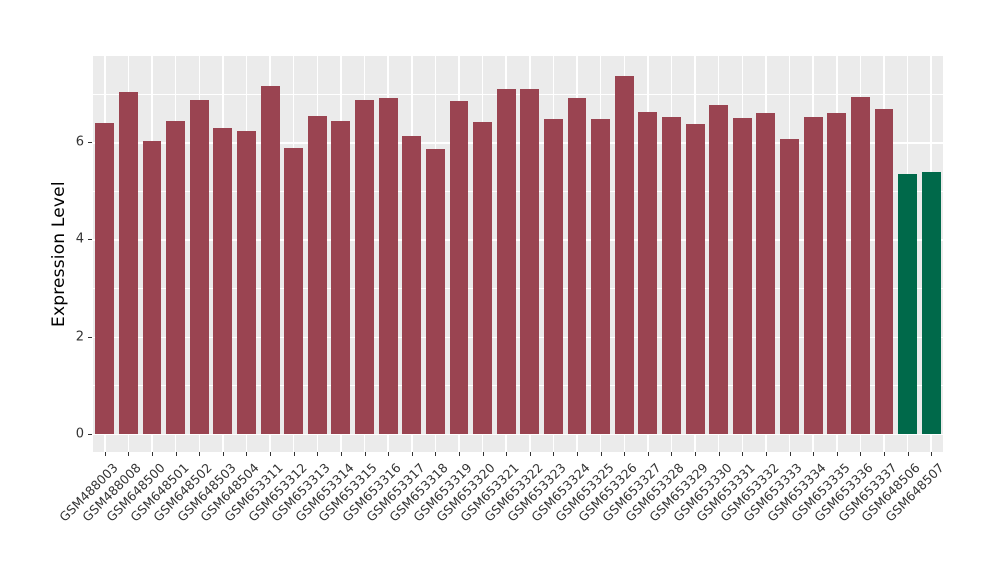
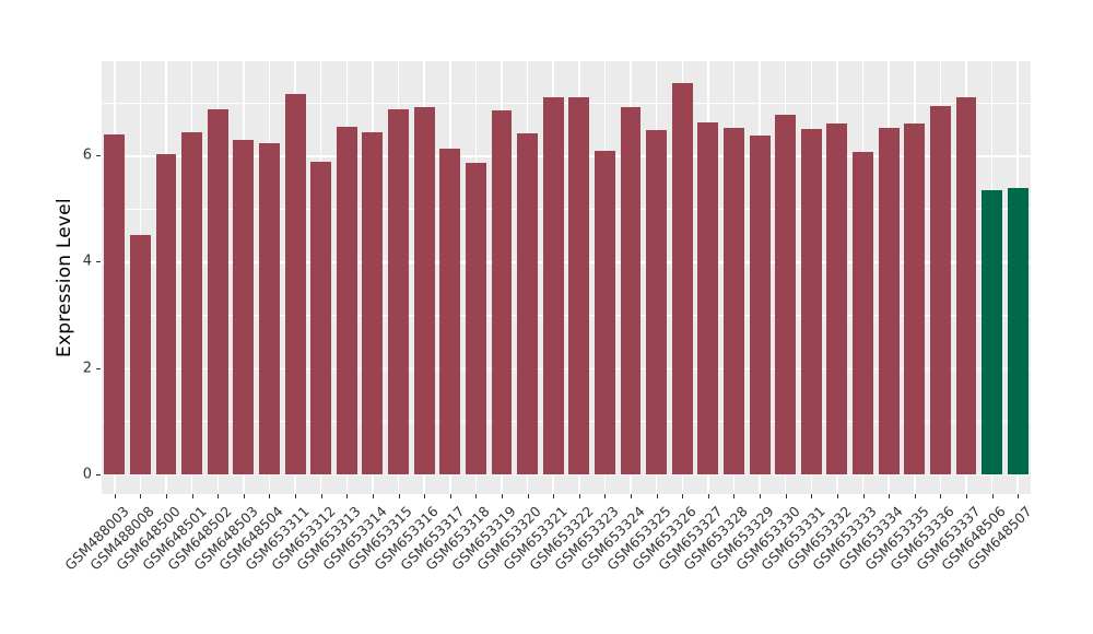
GSM488008: 7.0 -> 4.5
GSM653323: 6.5 -> 6.1
GSM653337: 6.7 -> 7.1
